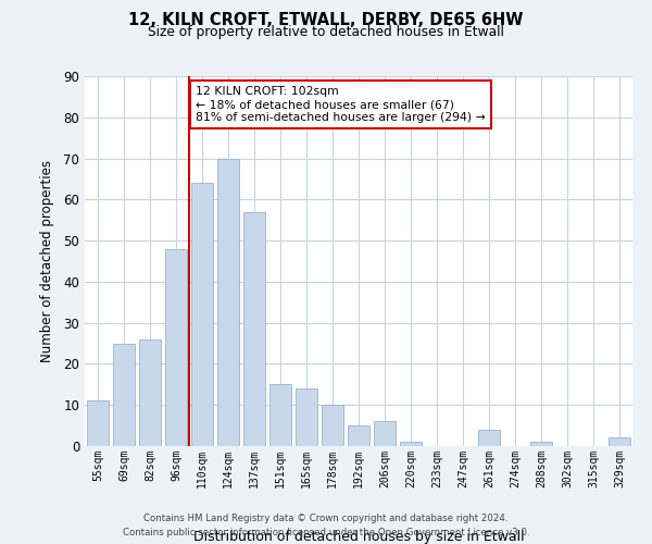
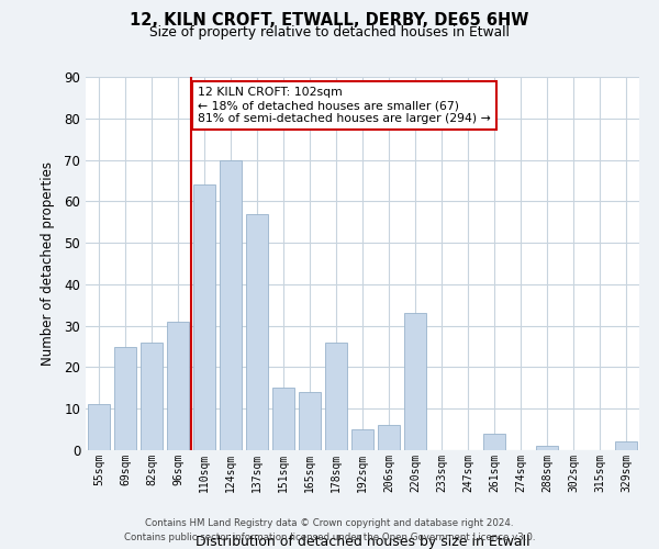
96sqm: 48 -> 31
178sqm: 10 -> 26
220sqm: 1 -> 33
